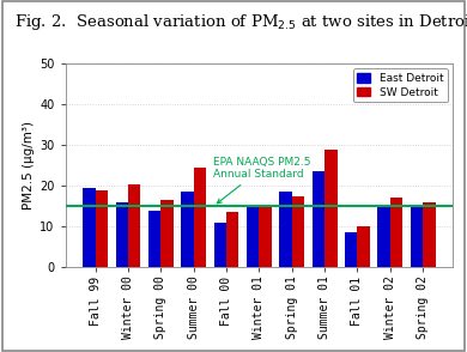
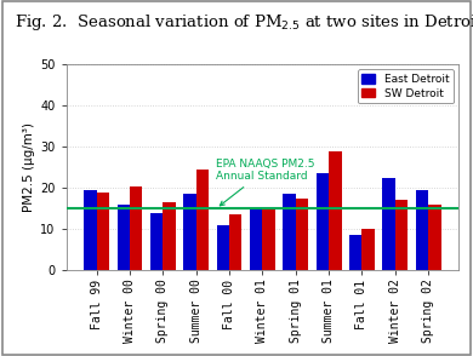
East Detroit/Winter 02: 15.5 -> 22.5
East Detroit/Spring 02: 15.5 -> 19.5
